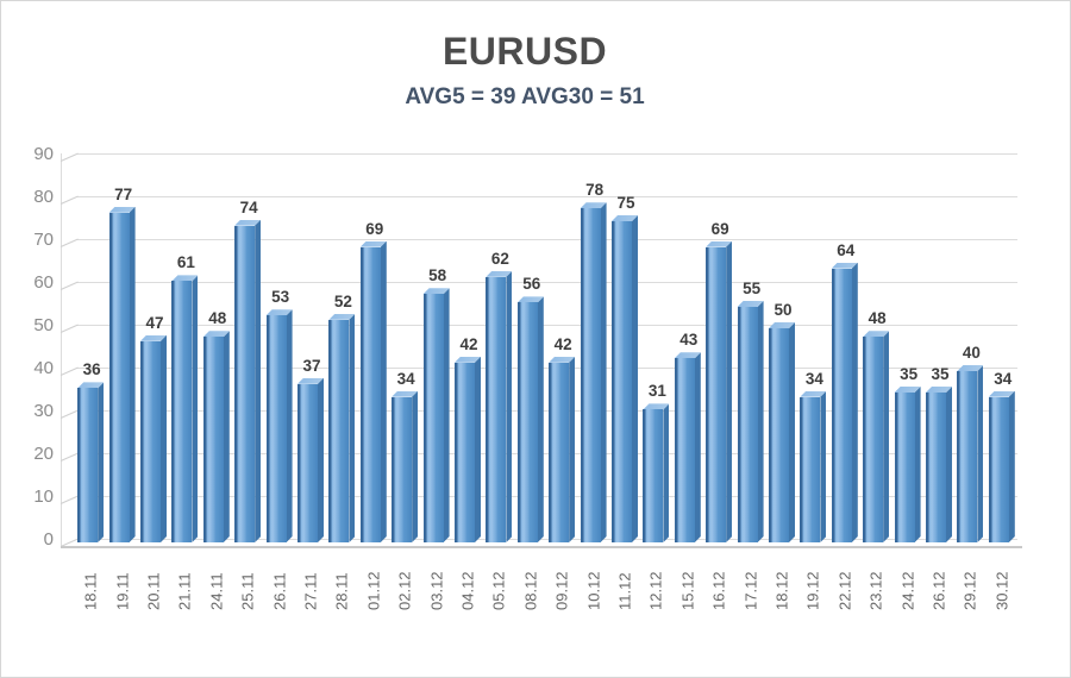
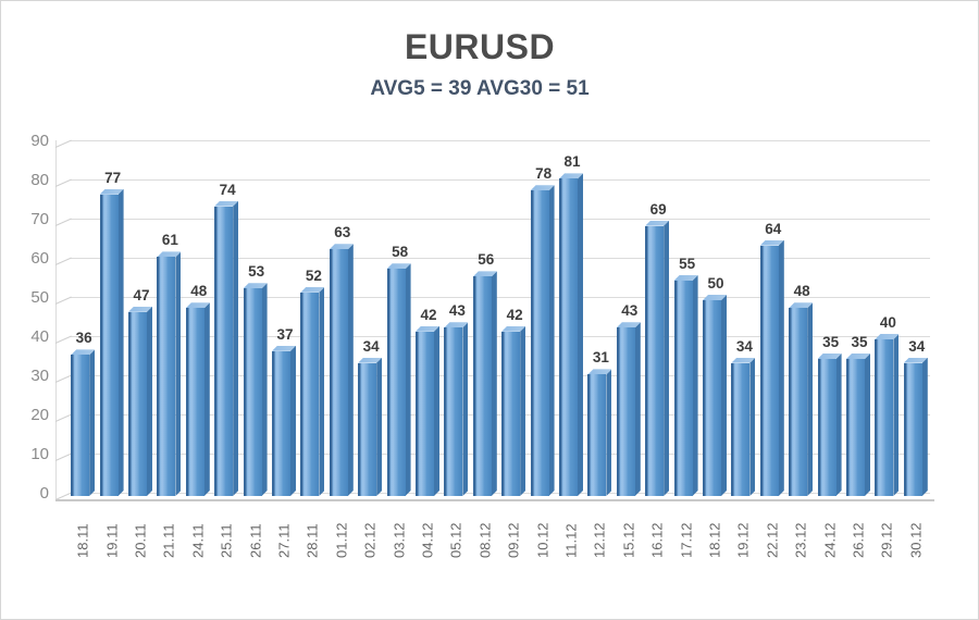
01.12: 69 -> 63
05.12: 62 -> 43
11.12: 75 -> 81
